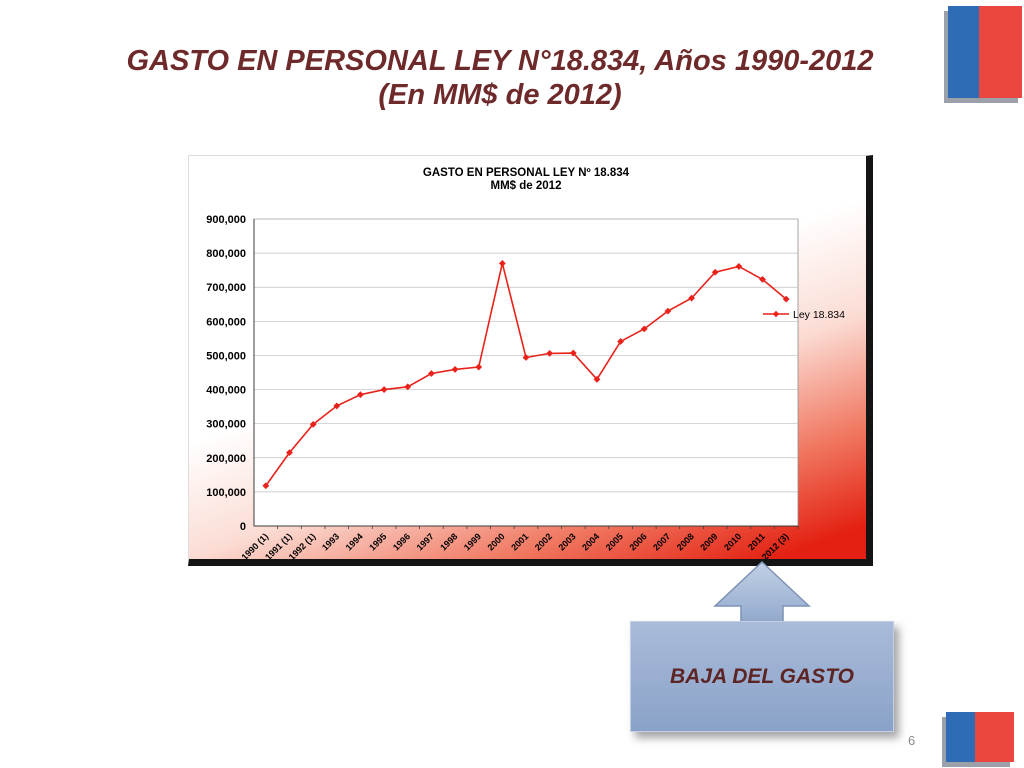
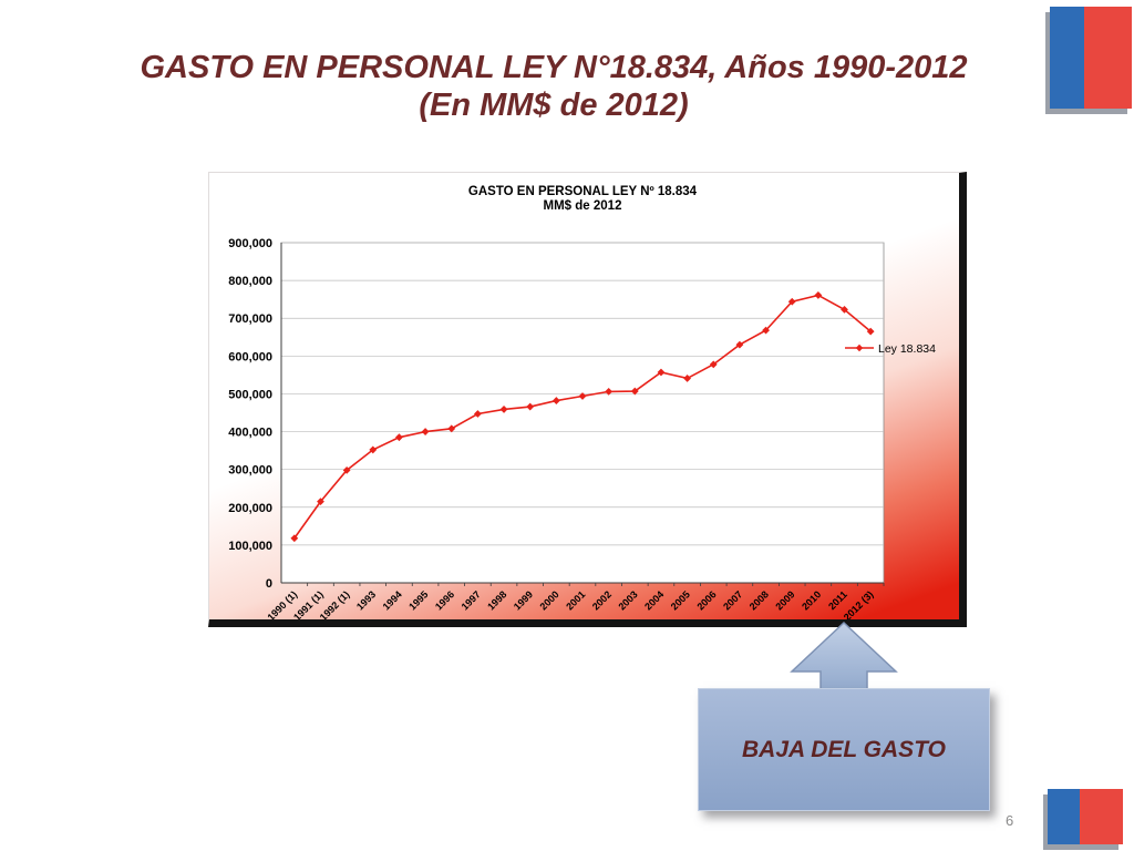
2000: 770000 -> 480000
2004: 430000 -> 560000
